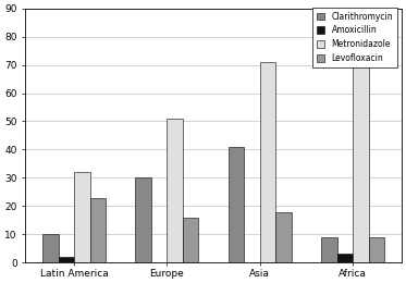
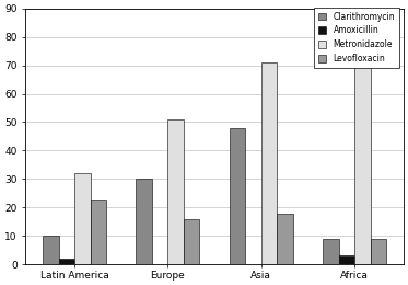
Clarithromycin/Asia: 41 -> 48
